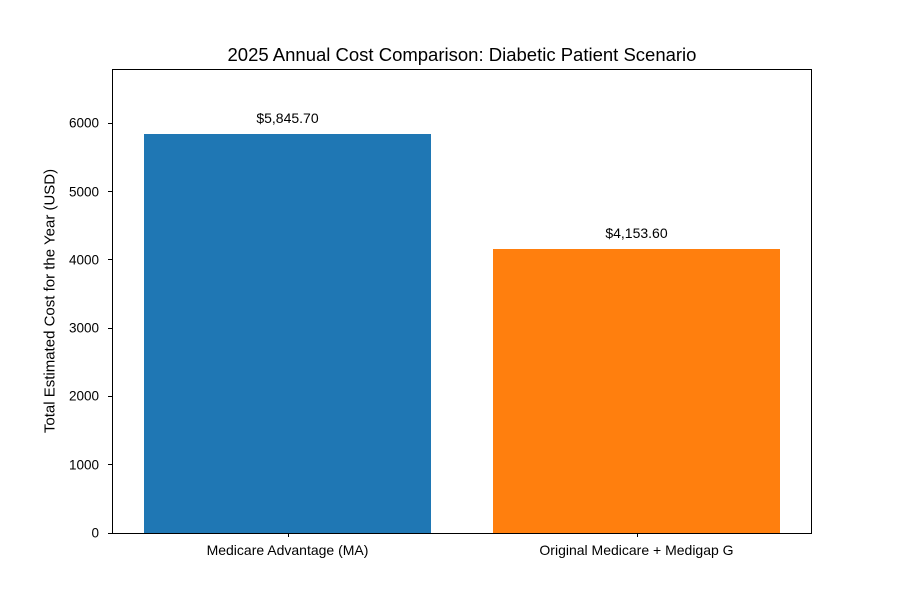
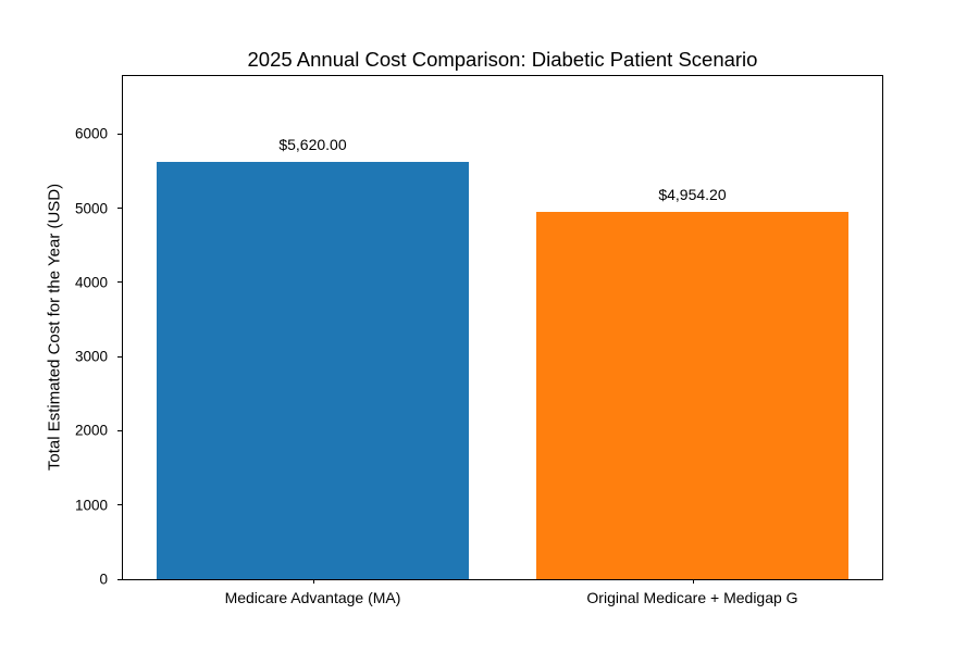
Medicare Advantage (MA): $5,845.70 -> $5,620.00
Original Medicare + Medigap G: $4,153.60 -> $4,954.20
